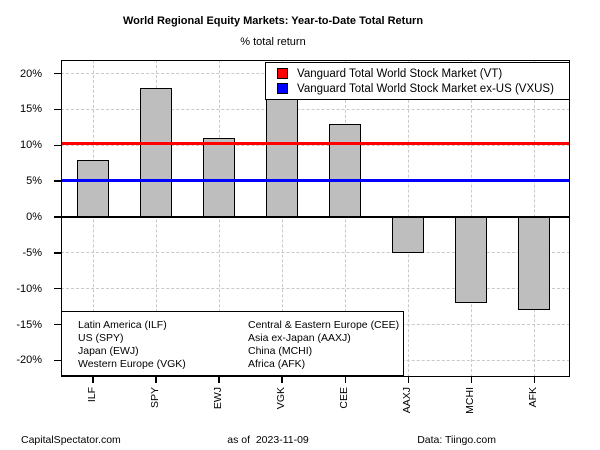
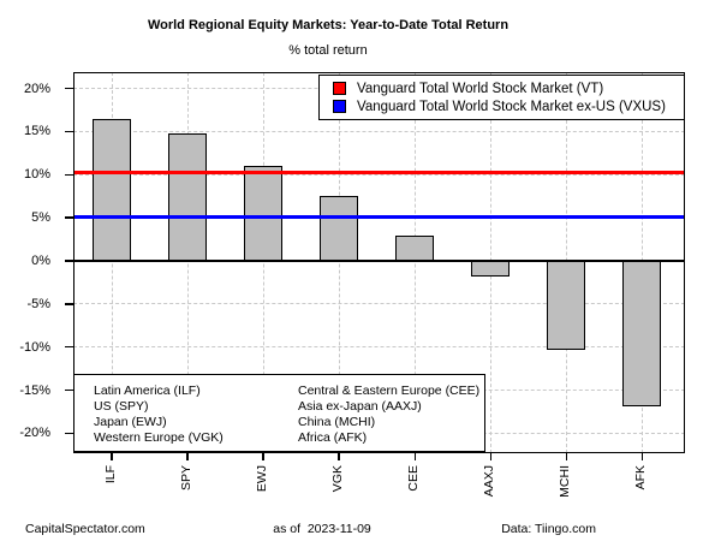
ILF: 8% -> 16%
SPY: 18% -> 15%
VGK: 19% -> 8%
CEE: 13% -> 3%
AAXJ: -5% -> -2%
MCHI: -12% -> -10%
AFK: -13% -> -17%
